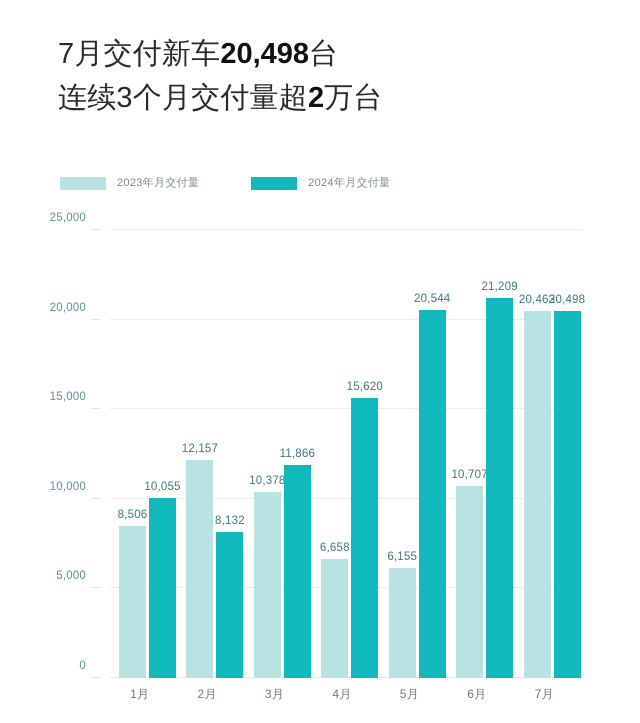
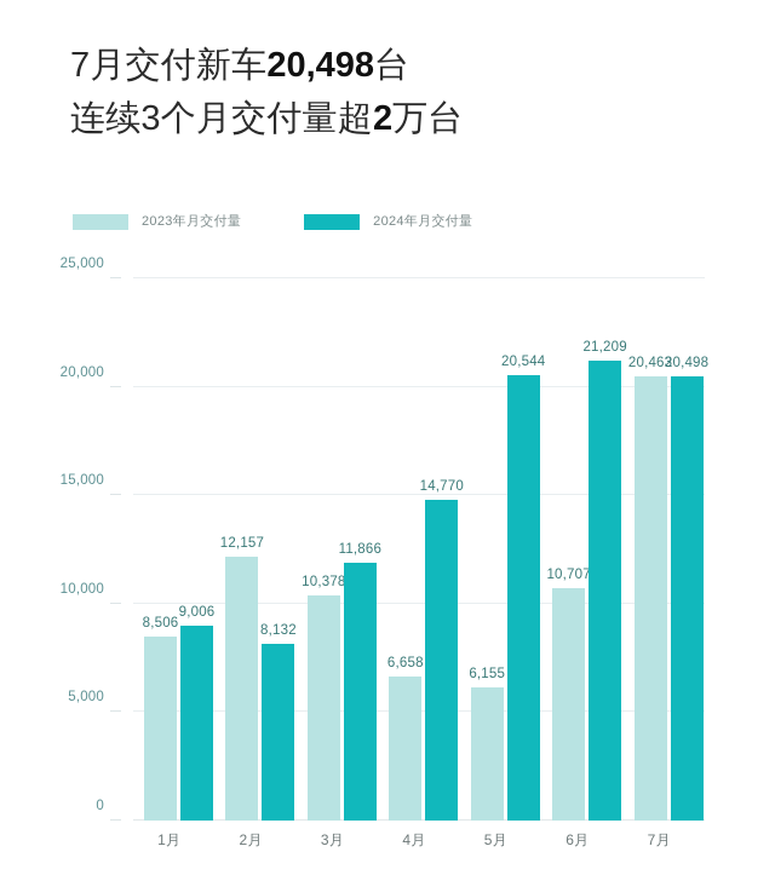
2024年月交付量/1月: 10,055 -> 9,006
2024年月交付量/4月: 15,620 -> 14,770
